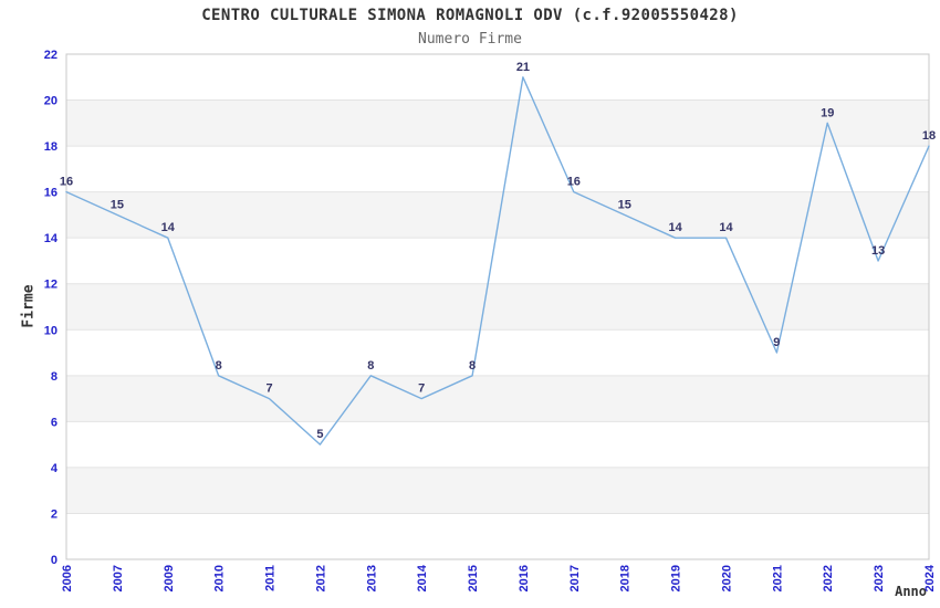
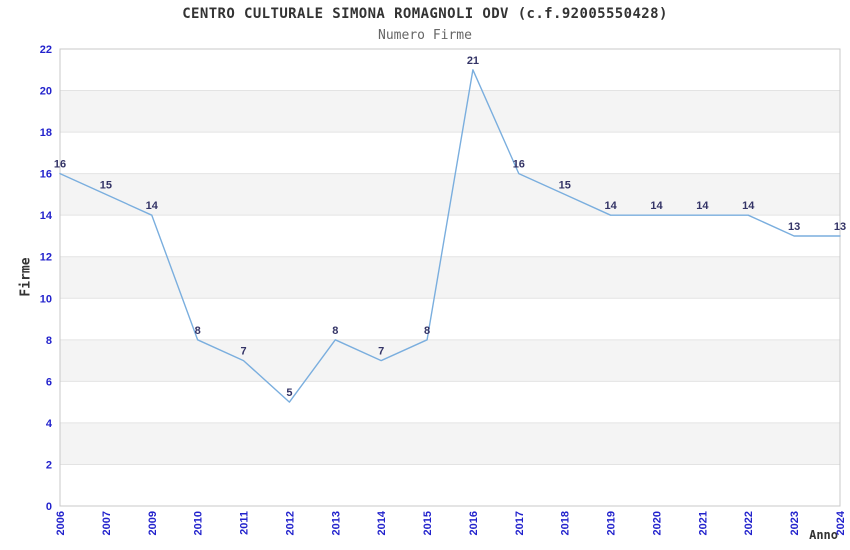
2021: 9 -> 14
2022: 19 -> 14
2024: 18 -> 13
